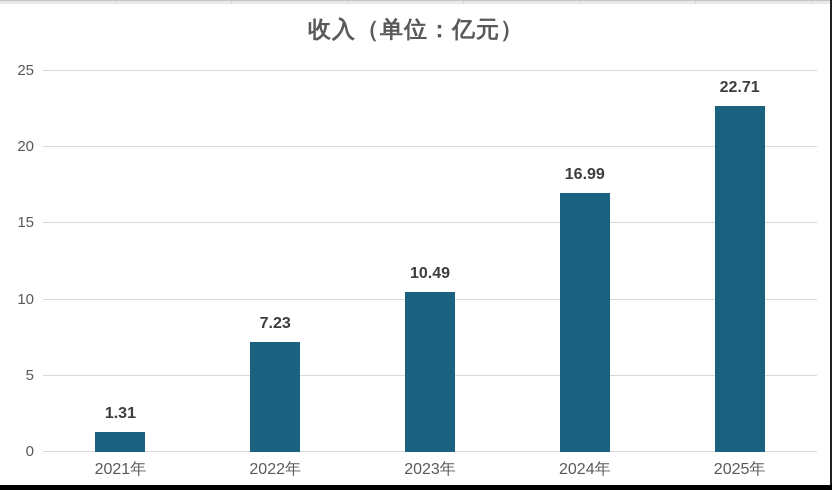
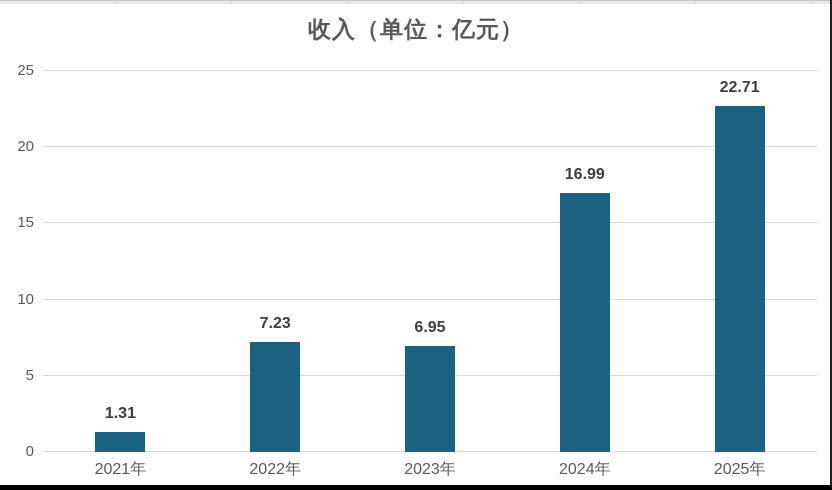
2023年: 10.49 -> 6.95
